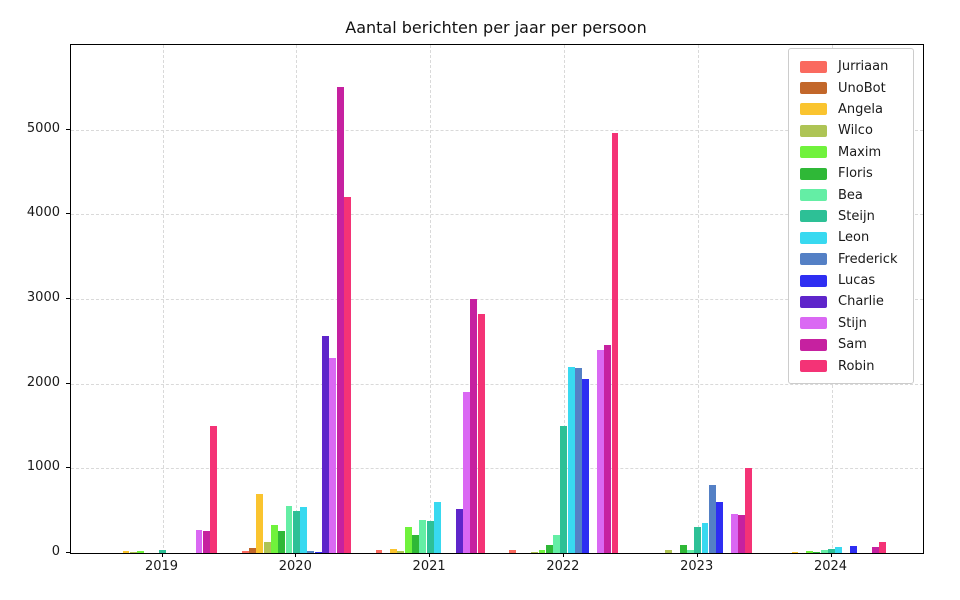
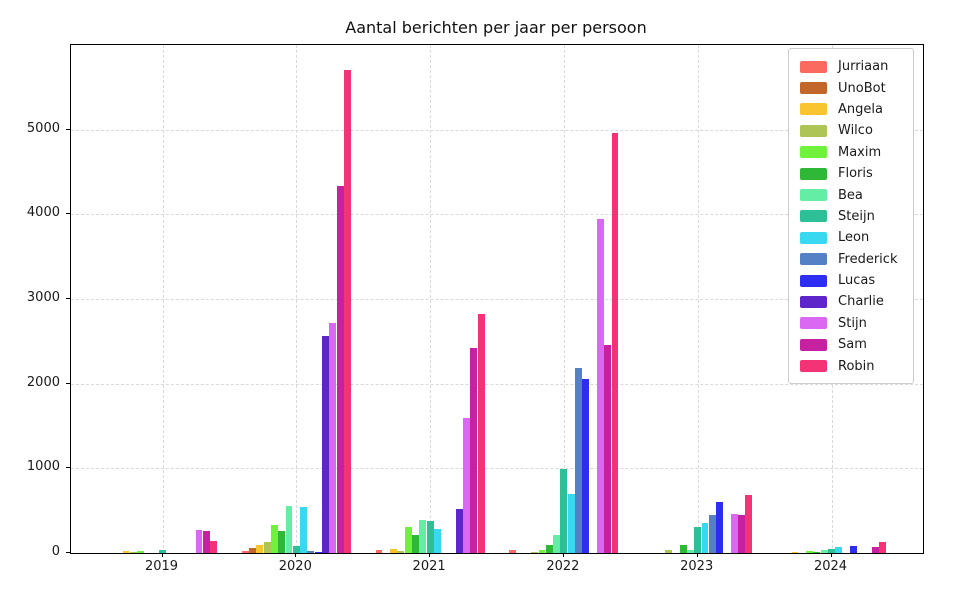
Robin/2019: 1500 -> 100
Angela/2020: 700 -> 100
Steijn/2020: 500 -> 100
Stijn/2020: 2300 -> 2700
Sam/2020: 5500 -> 4300
Robin/2020: 4200 -> 5700
Leon/2021: 600 -> 300
Stijn/2021: 1900 -> 1600
Sam/2021: 3000 -> 2400
Steijn/2022: 1500 -> 1000
Leon/2022: 2200 -> 700
Stijn/2022: 2400 -> 3900
Frederick/2023: 800 -> 400
Robin/2023: 1000 -> 700
